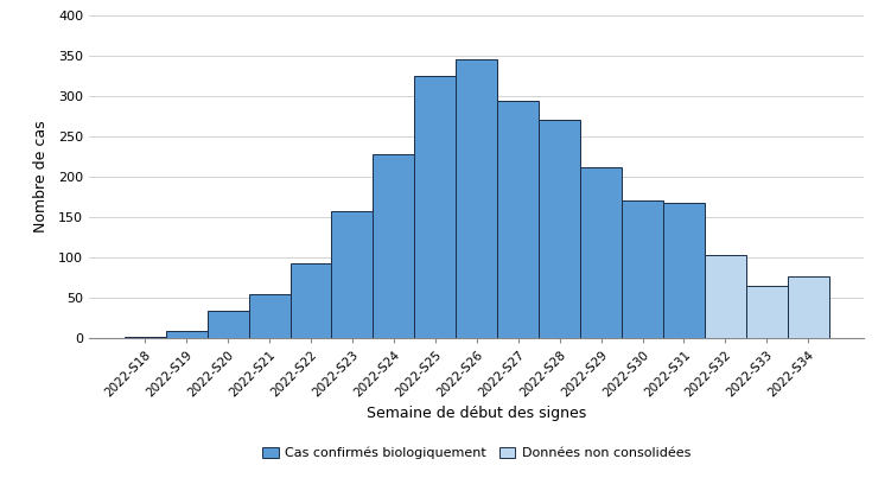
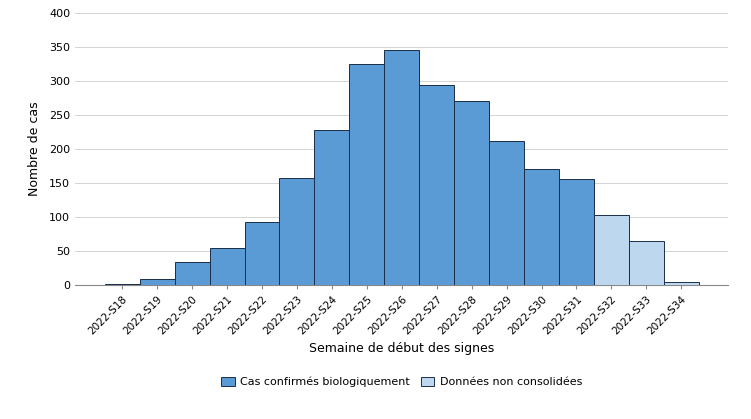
2022-S31: 168 -> 155
2022-S34: 76 -> 5
